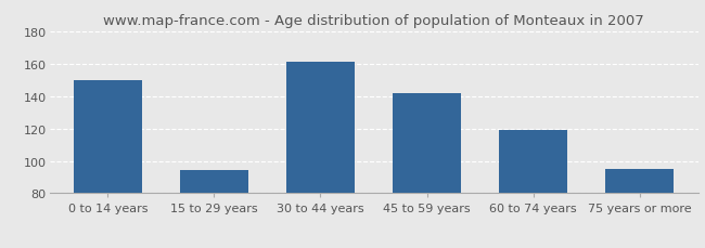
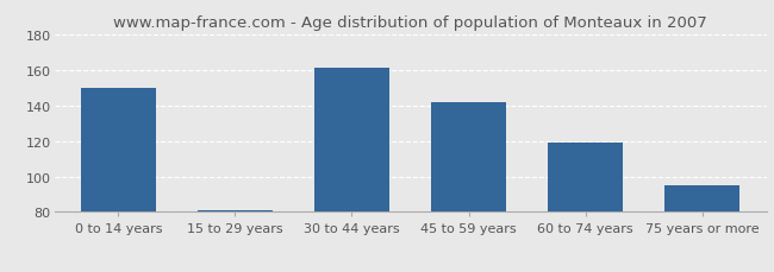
15 to 29 years: 94 -> 81
